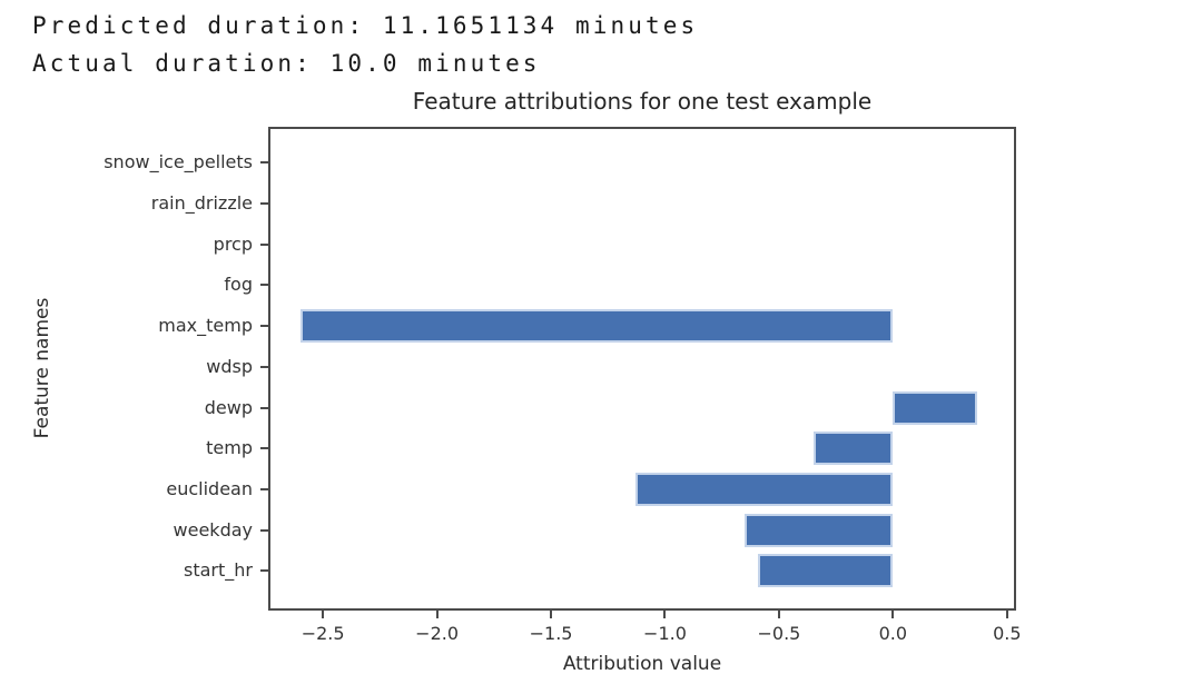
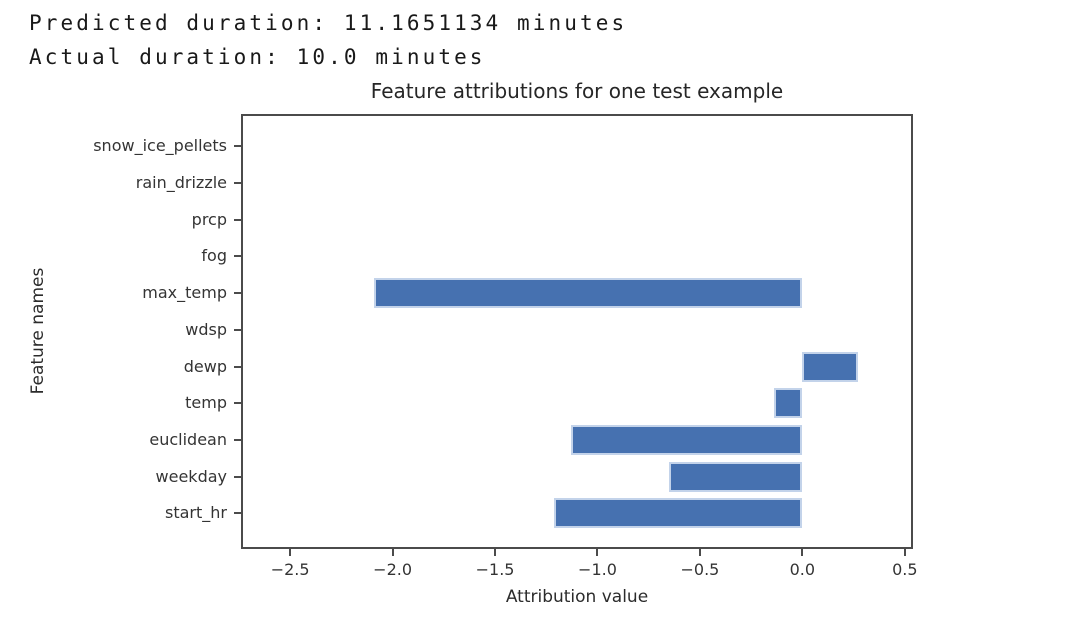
max_temp: -2.60 -> -2.09
dewp: 0.37 -> 0.27
temp: -0.35 -> -0.14
start_hr: -0.59 -> -1.21
